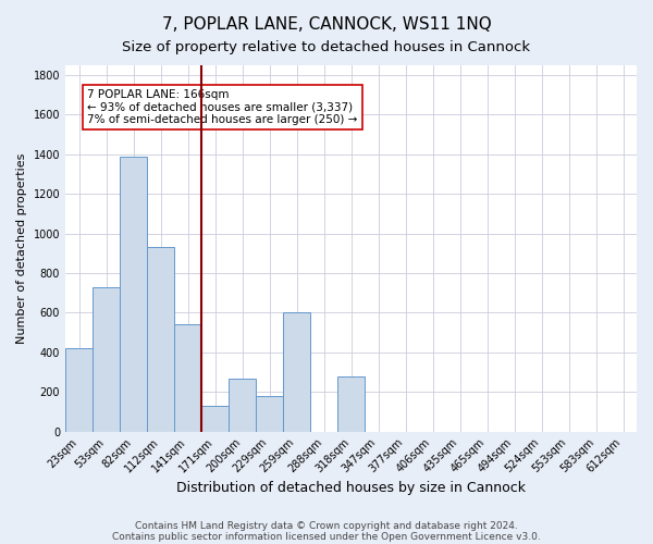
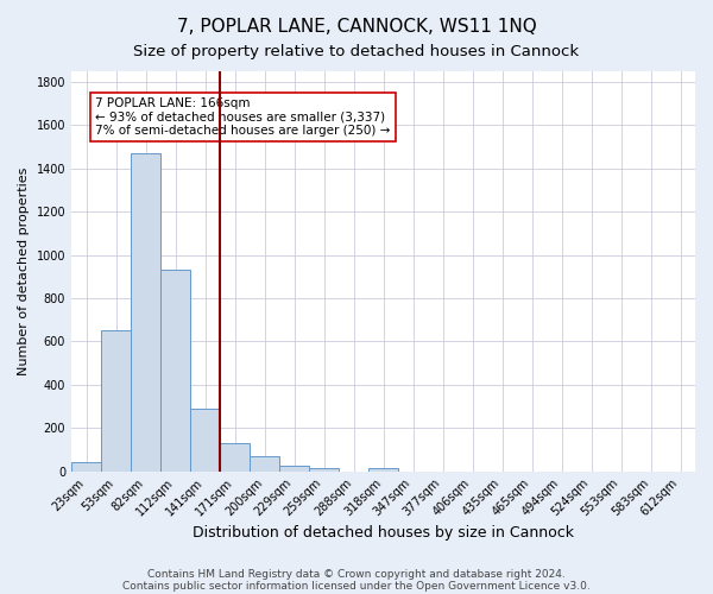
23sqm: 420 -> 40
53sqm: 730 -> 650
82sqm: 1390 -> 1470
141sqm: 540 -> 290
200sqm: 270 -> 70
229sqm: 180 -> 20
259sqm: 600 -> 20
318sqm: 280 -> 20
